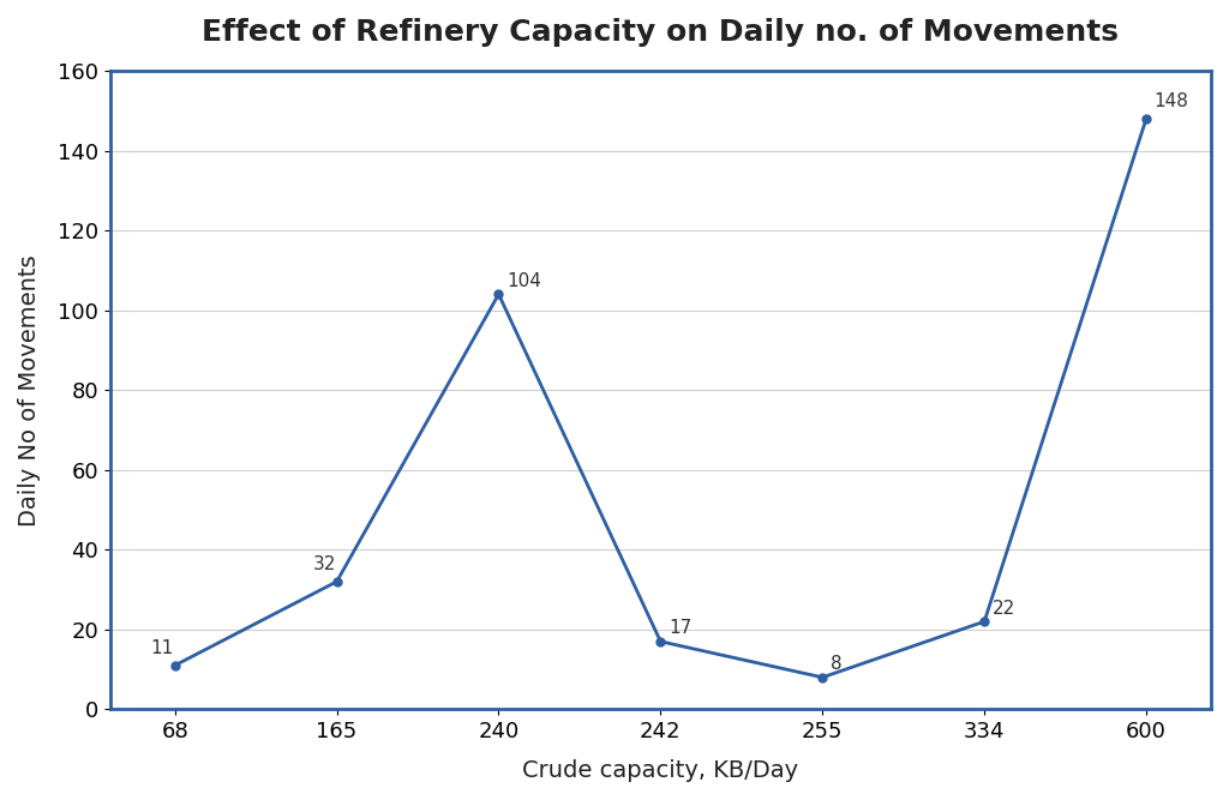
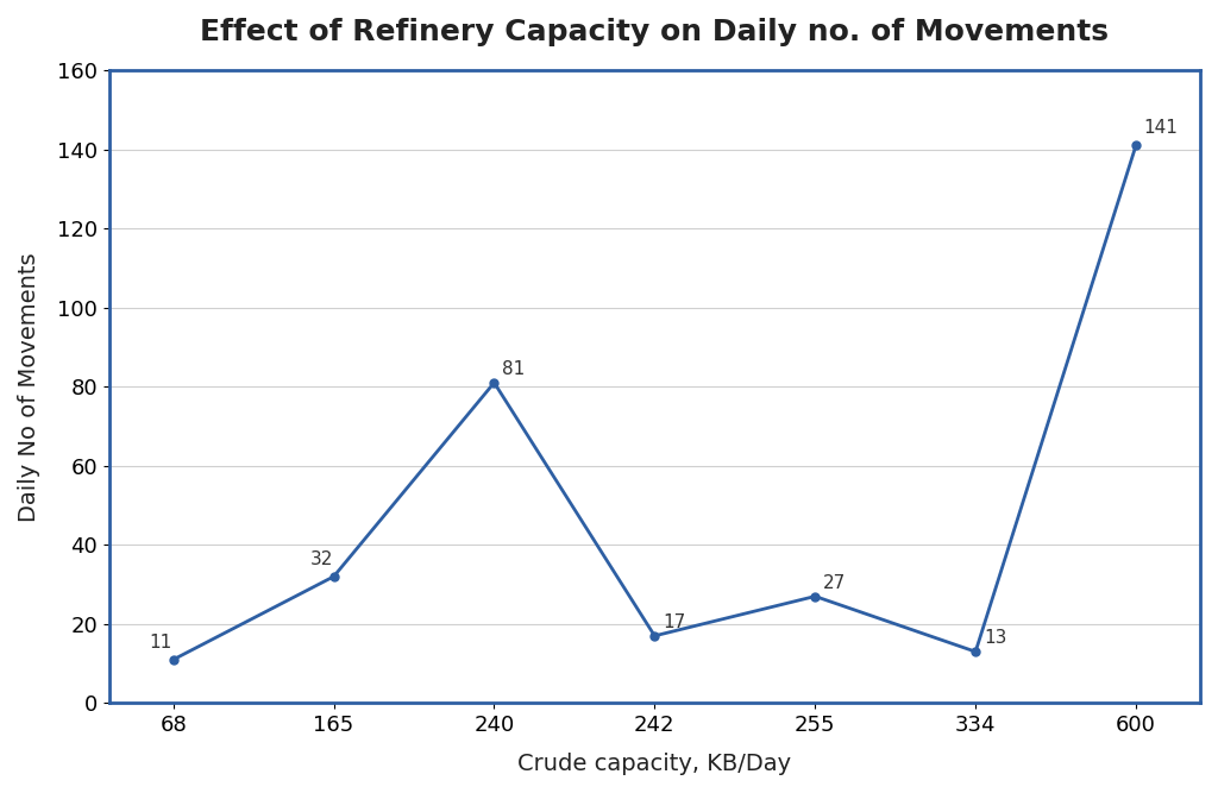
240: 104 -> 81
255: 8 -> 27
334: 22 -> 13
600: 148 -> 141
